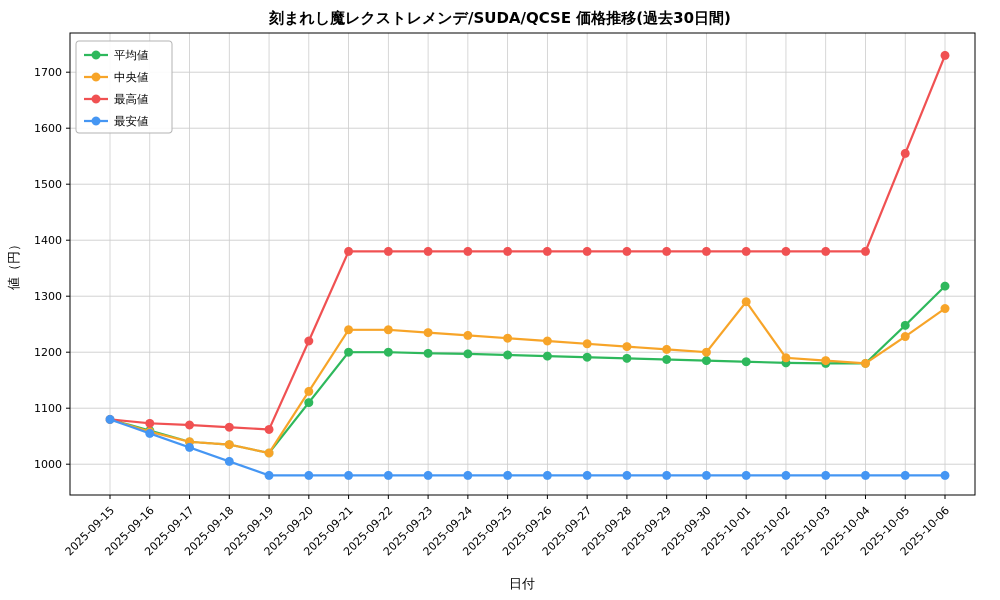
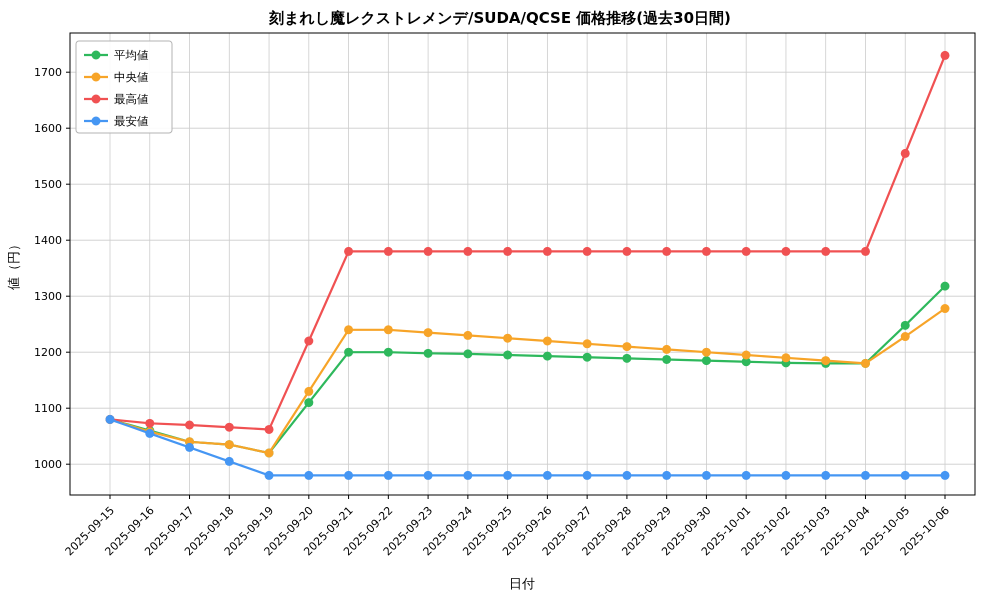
中央値/2025-10-01: 1290 -> 1200
